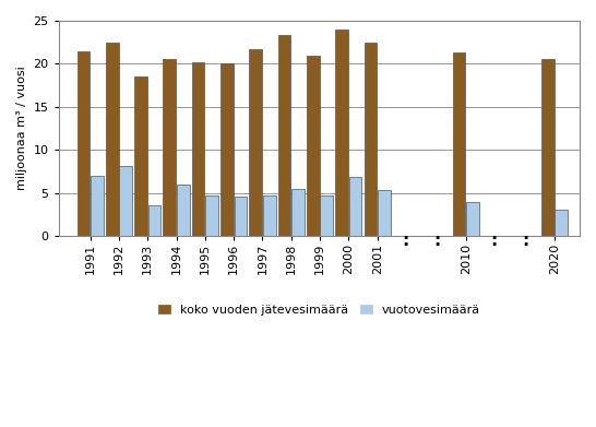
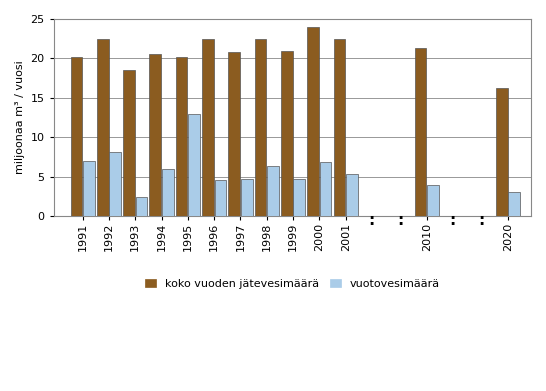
koko vuoden jätevesimäärä/1991: 21.5 -> 20.2
vuotovesimäärä/1993: 3.5 -> 2.4
vuotovesimäärä/1995: 4.7 -> 13.0
koko vuoden jätevesimäärä/1996: 20.0 -> 22.4
koko vuoden jätevesimäärä/1997: 21.7 -> 20.8
koko vuoden jätevesimäärä/1998: 23.3 -> 22.4
vuotovesimäärä/1998: 5.5 -> 6.4
koko vuoden jätevesimäärä/2020: 20.5 -> 16.2
